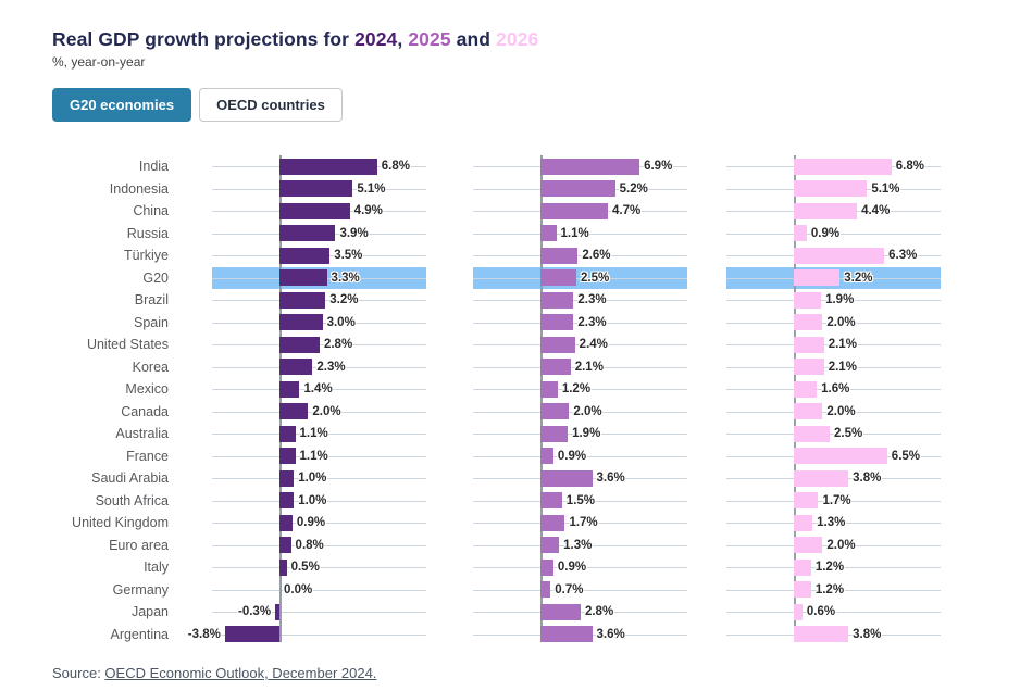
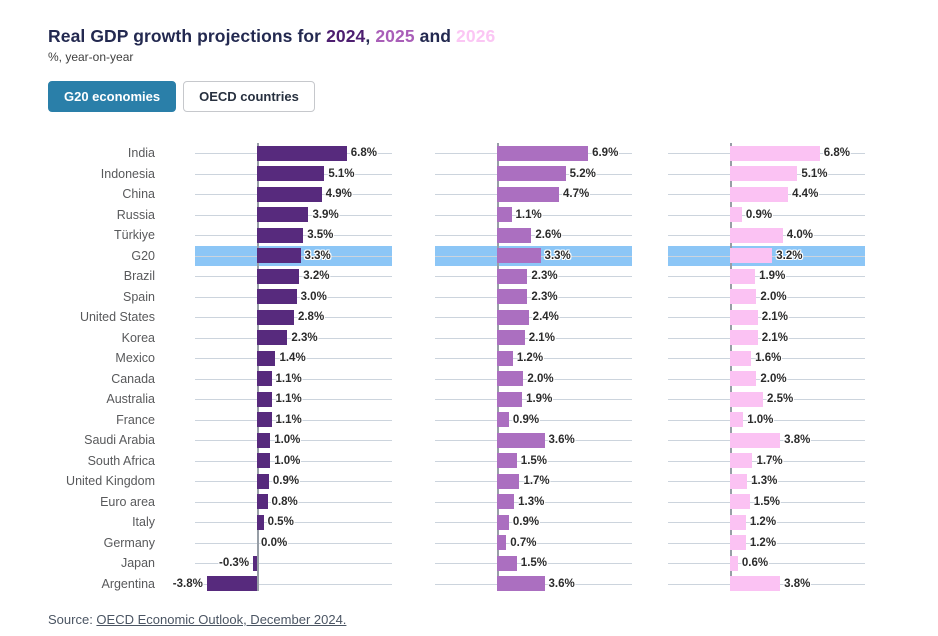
2026/Türkiye: 6.3% -> 4.0%
2025/G20: 2.5% -> 3.3%
2024/Canada: 2.0% -> 1.1%
2026/France: 6.5% -> 1.0%
2026/Euro area: 2.0% -> 1.5%
2025/Japan: 2.8% -> 1.5%
